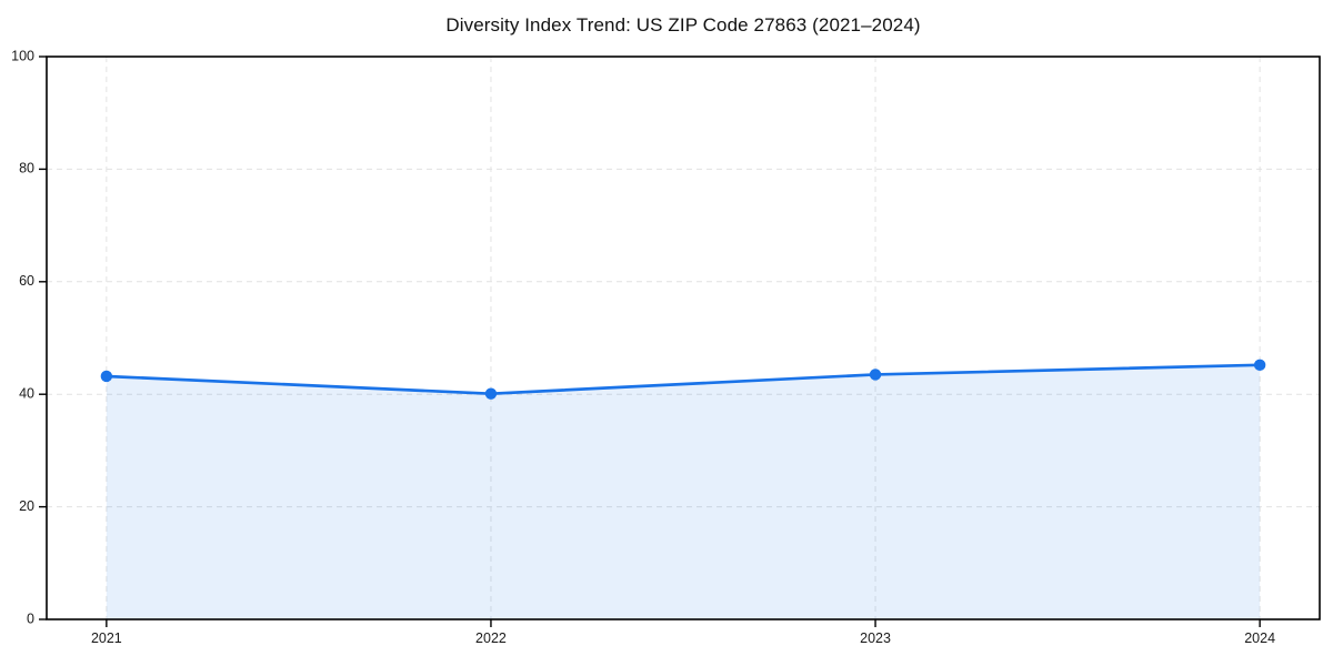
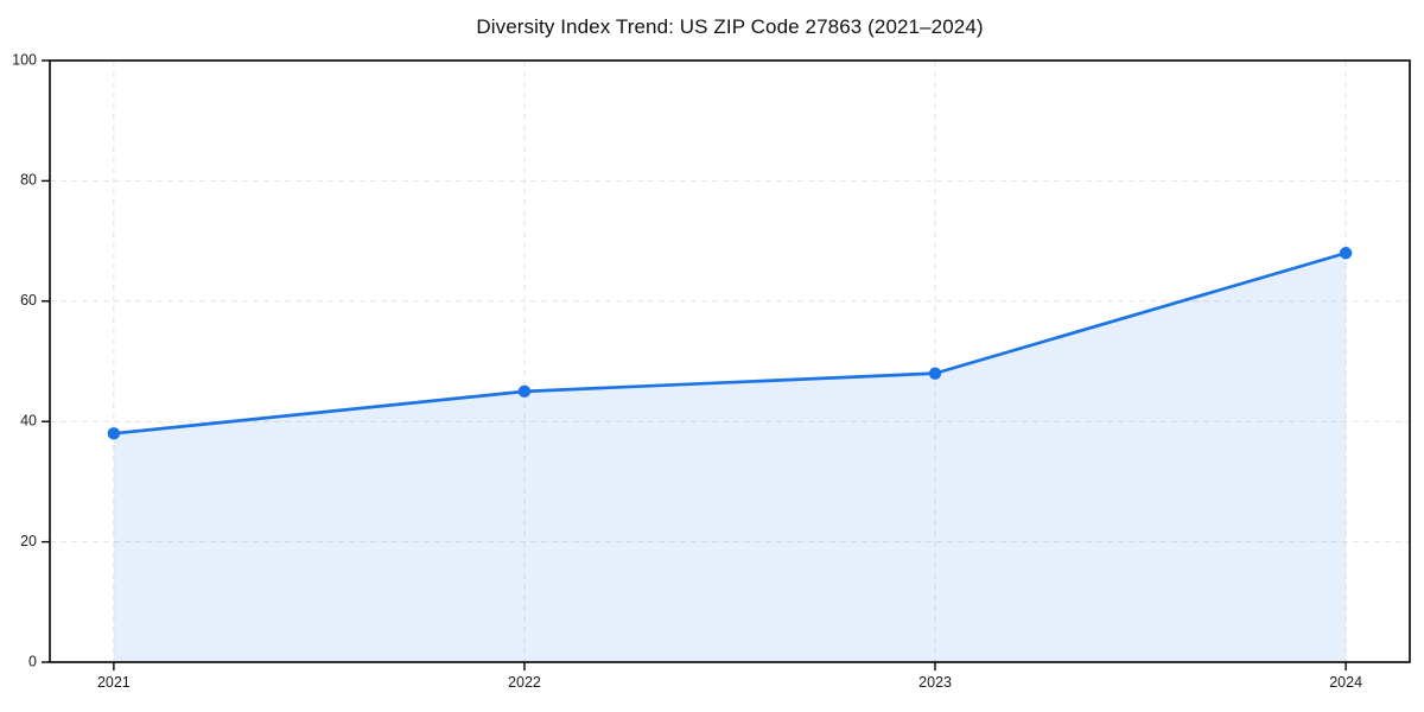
2021: 43 -> 38
2022: 40 -> 45
2023: 44 -> 48
2024: 45 -> 68
